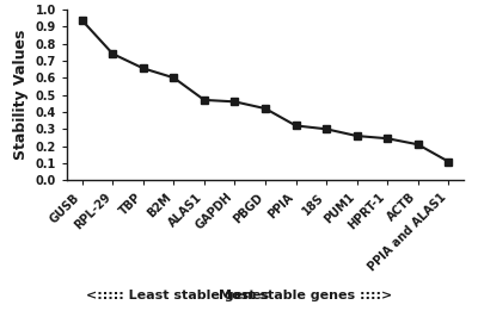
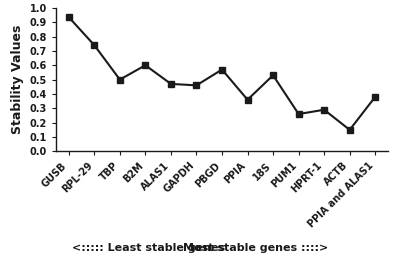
TBP: 0.66 -> 0.50
PBGD: 0.42 -> 0.57
PPIA: 0.32 -> 0.36
18S: 0.30 -> 0.53
HPRT-1: 0.24 -> 0.29
ACTB: 0.21 -> 0.15
PPIA and ALAS1: 0.11 -> 0.38
